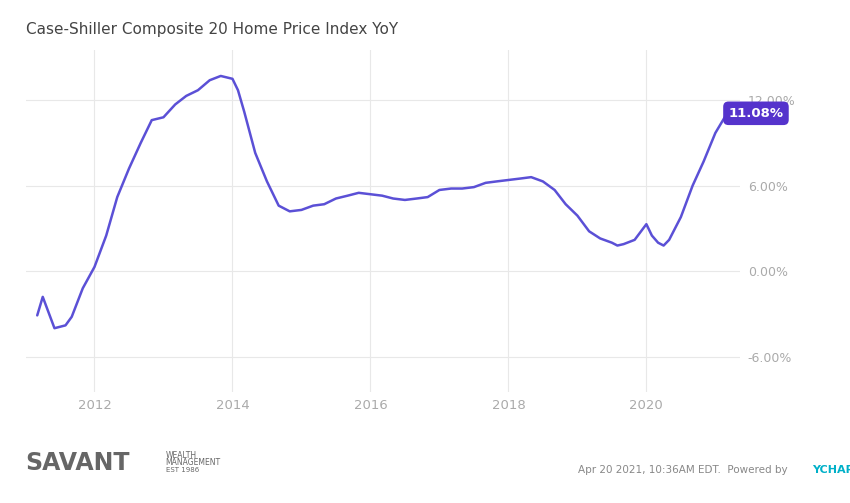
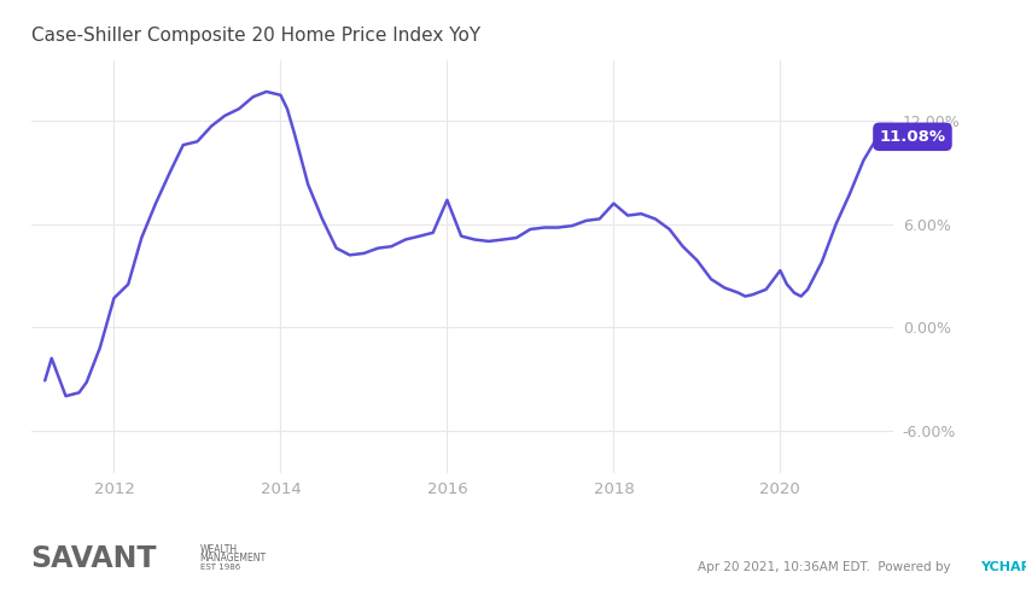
2012: 0.3% -> 1.7%
2016: 5.4% -> 7.4%
2018: 6.4% -> 7.2%
